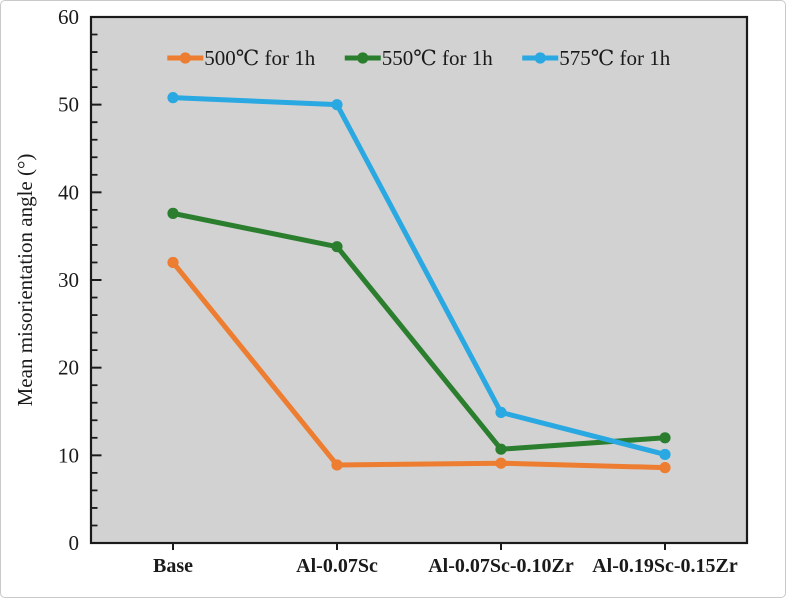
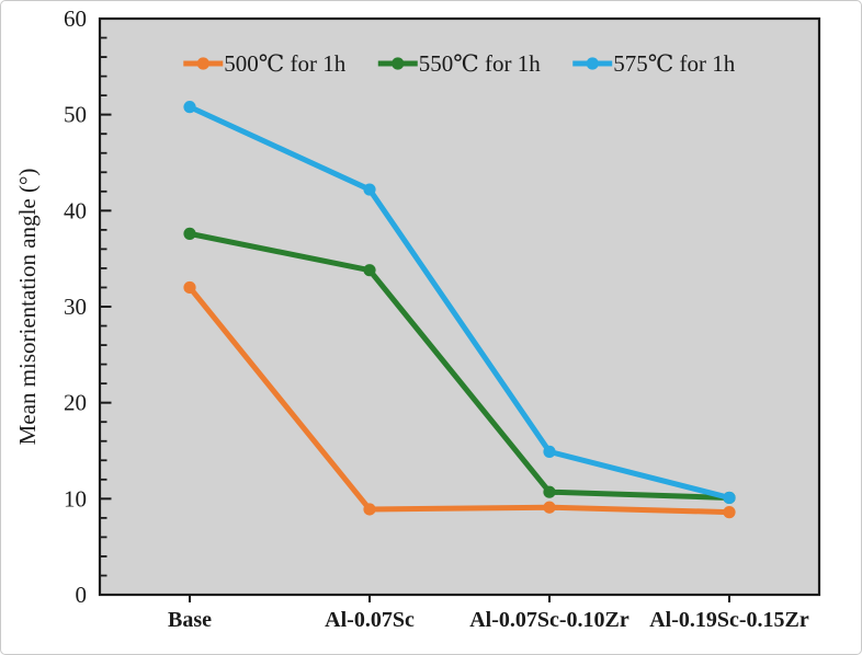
575℃ for 1h/Al-0.07Sc: 50 -> 42
550℃ for 1h/Al-0.19Sc-0.15Zr: 12 -> 10
